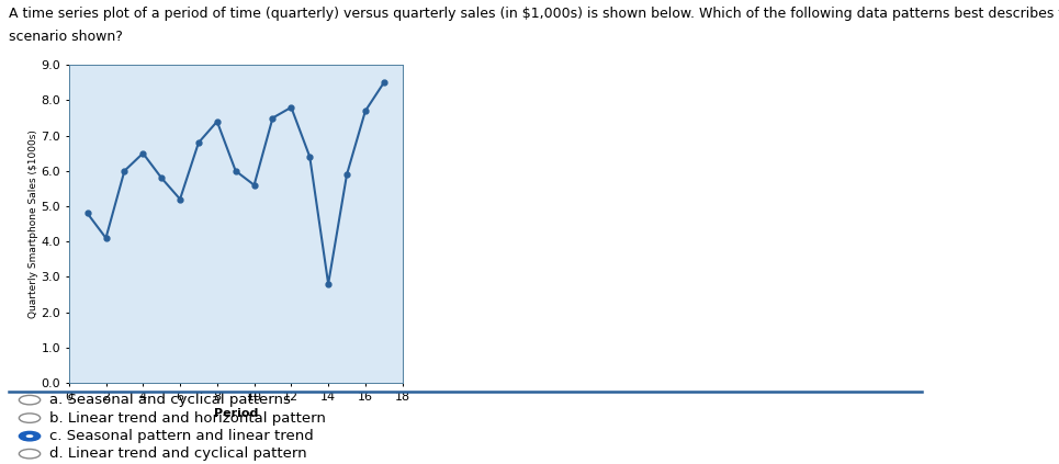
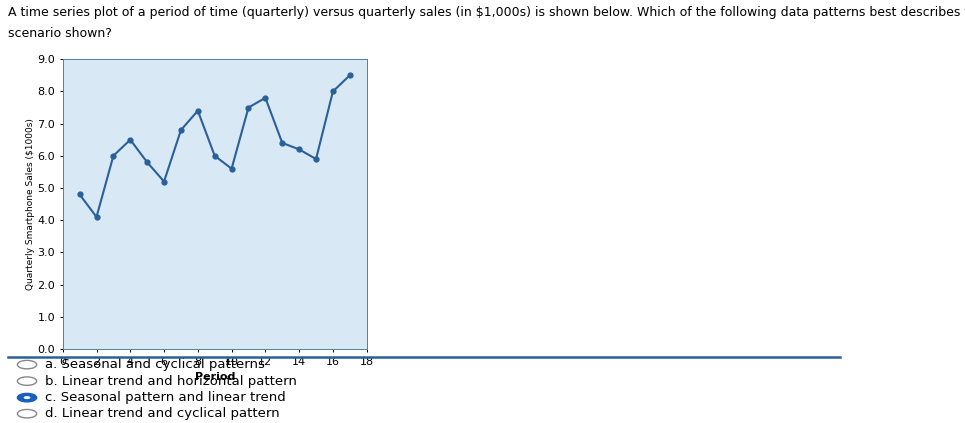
14: 2.8 -> 6.2
16: 7.7 -> 8.0
